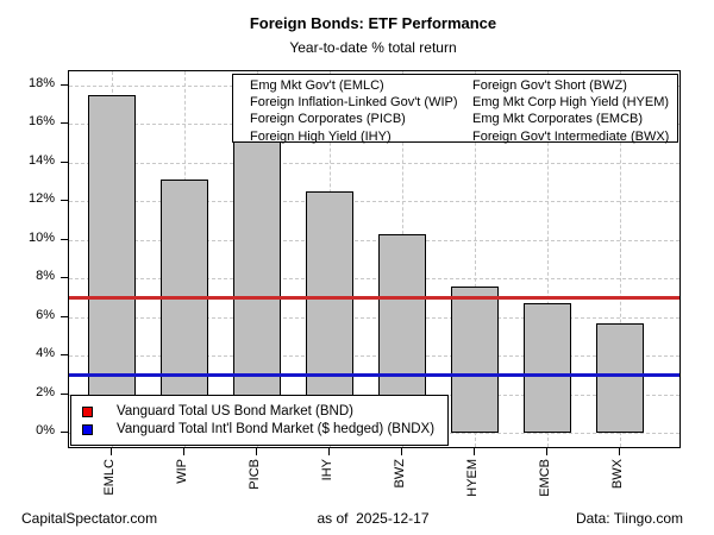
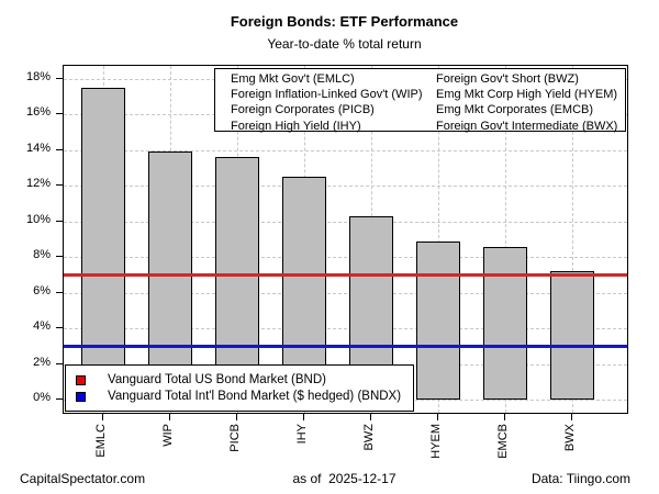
WIP: 13.1% -> 13.9%
PICB: 15.1% -> 13.6%
HYEM: 7.6% -> 8.9%
EMCB: 6.7% -> 8.6%
BWX: 5.7% -> 7.2%
